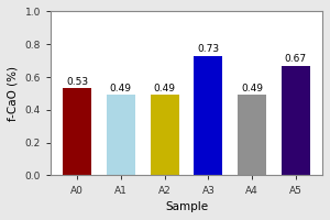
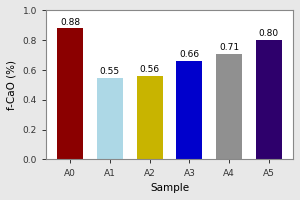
A0: 0.53 -> 0.88
A1: 0.49 -> 0.55
A2: 0.49 -> 0.56
A3: 0.73 -> 0.66
A4: 0.49 -> 0.71
A5: 0.67 -> 0.80
